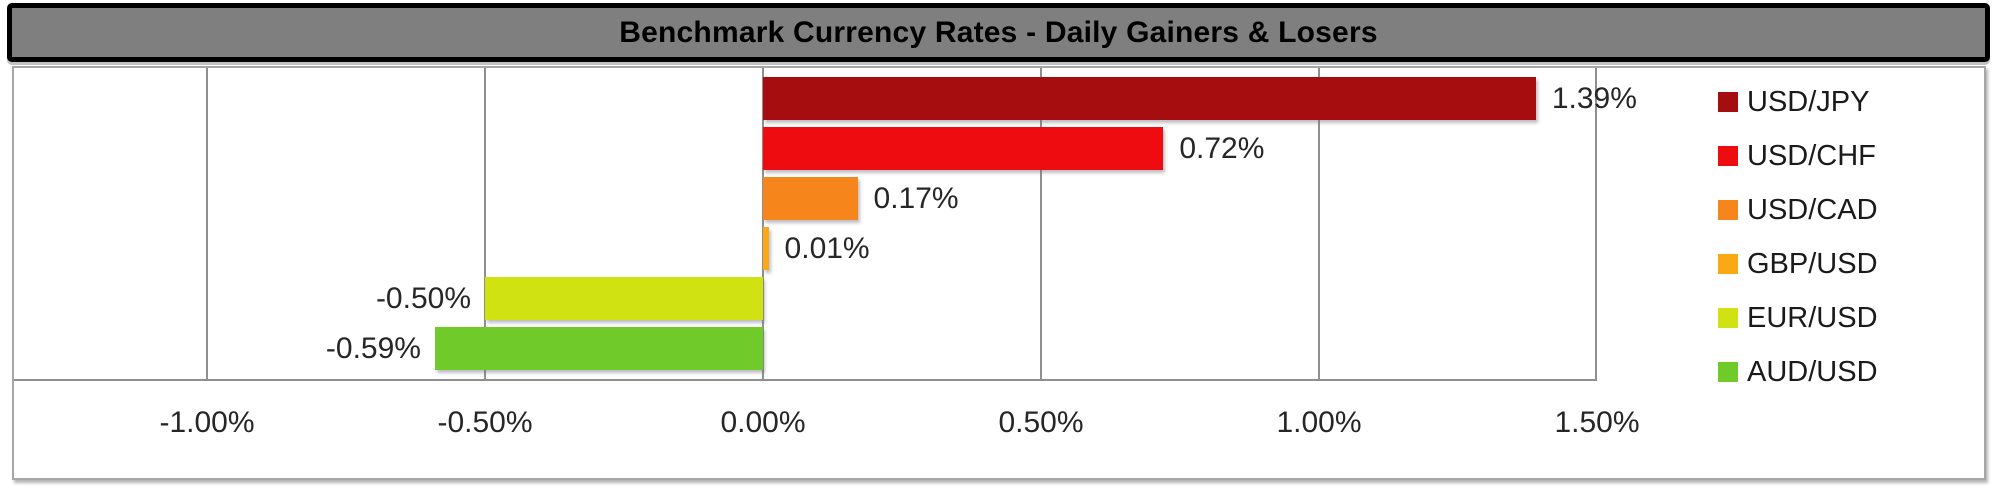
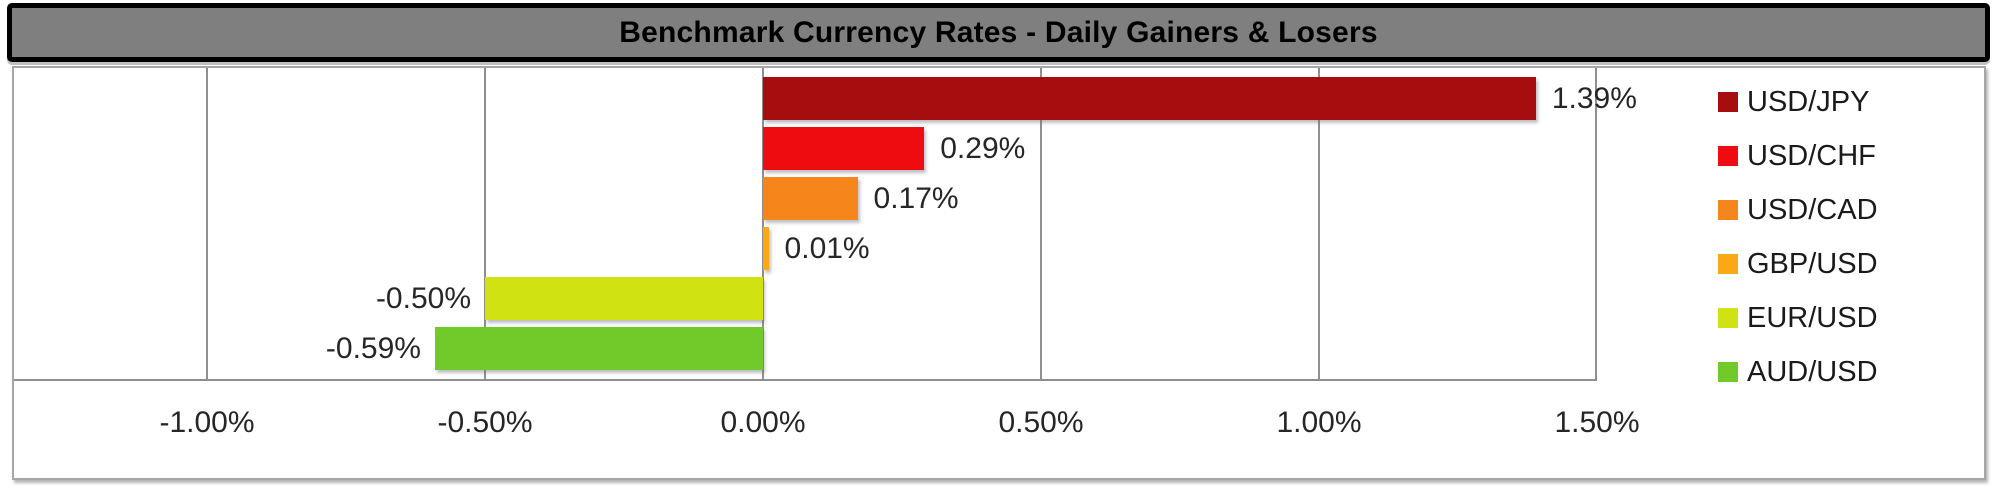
USD/CHF: 0.72% -> 0.29%
